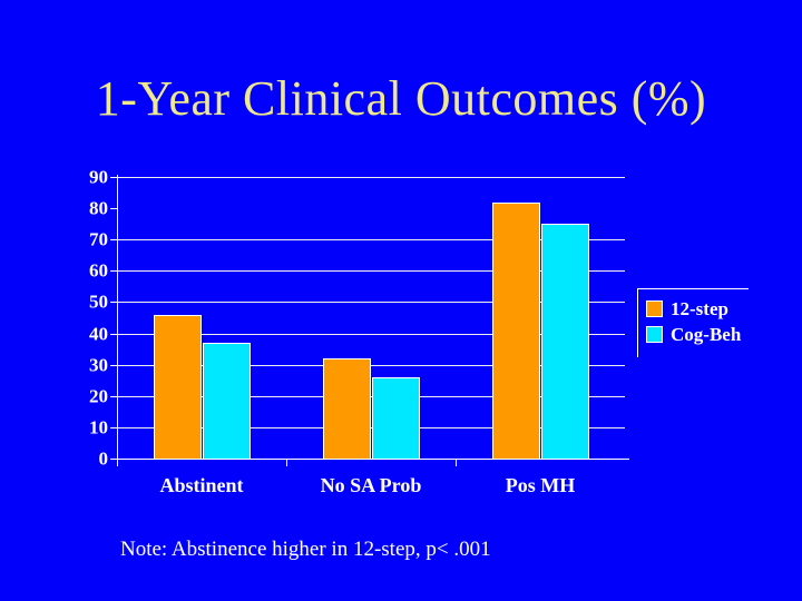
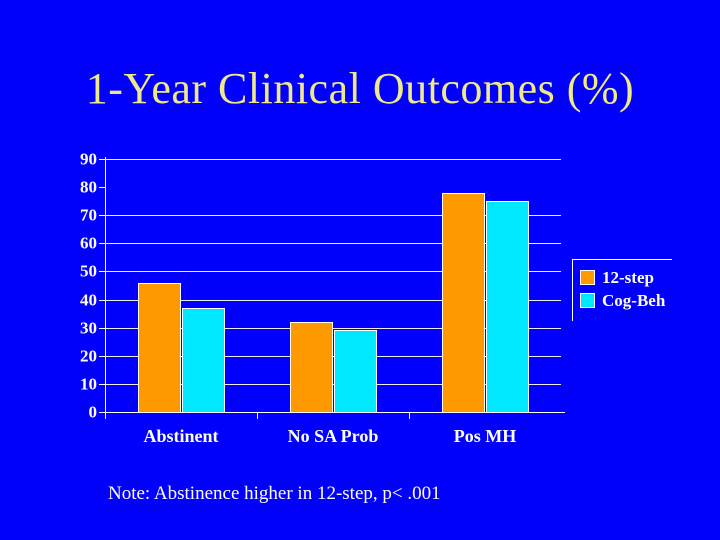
Cog-Beh/No SA Prob: 26 -> 29
12-step/Pos MH: 82 -> 78
